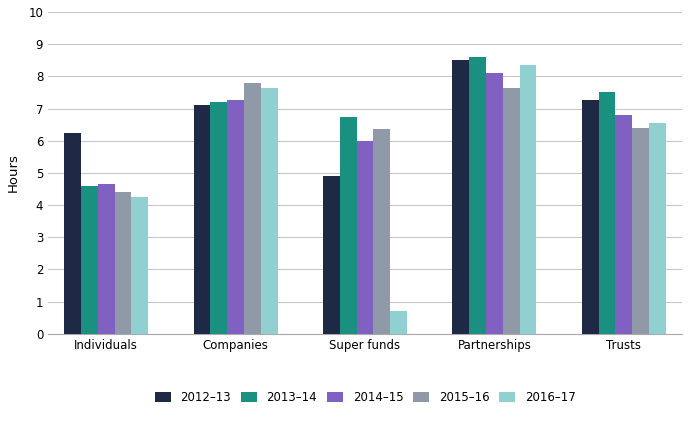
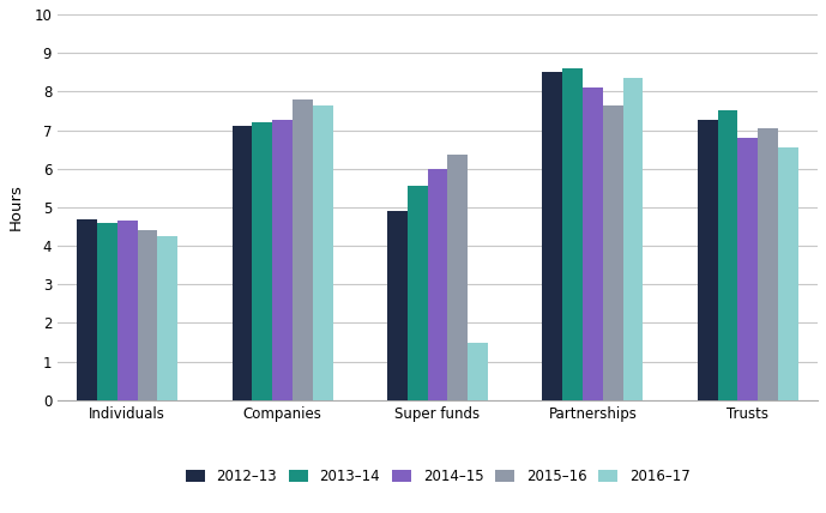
2012–13/Individuals: 6.25 -> 4.70
2013–14/Super funds: 6.75 -> 5.55
2016–17/Super funds: 0.70 -> 1.50
2015–16/Trusts: 6.40 -> 7.05
